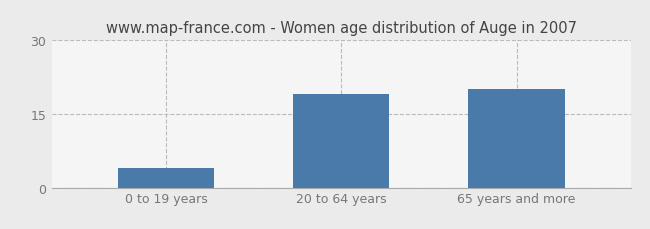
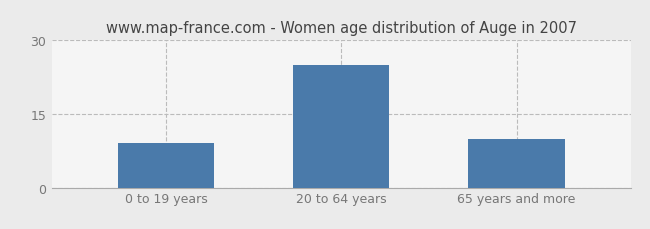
0 to 19 years: 4 -> 9
20 to 64 years: 19 -> 25
65 years and more: 20 -> 10
